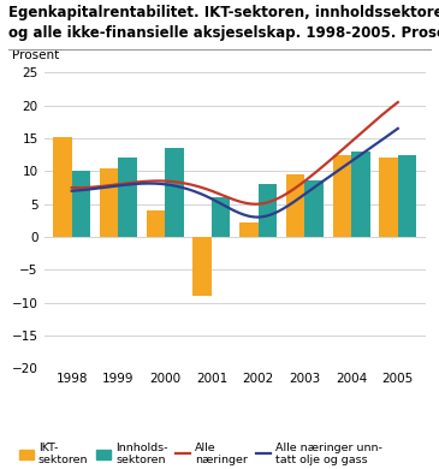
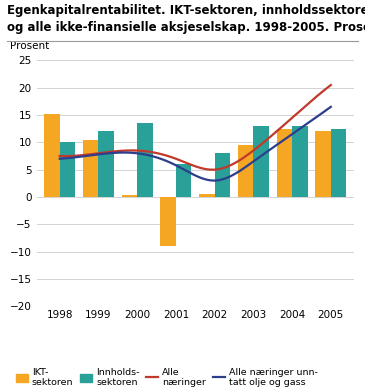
IKT- sektoren/2000: 4.0 -> 0.3
IKT- sektoren/2002: 2.2 -> 0.5
Innholds- sektoren/2003: 8.6 -> 13.0
